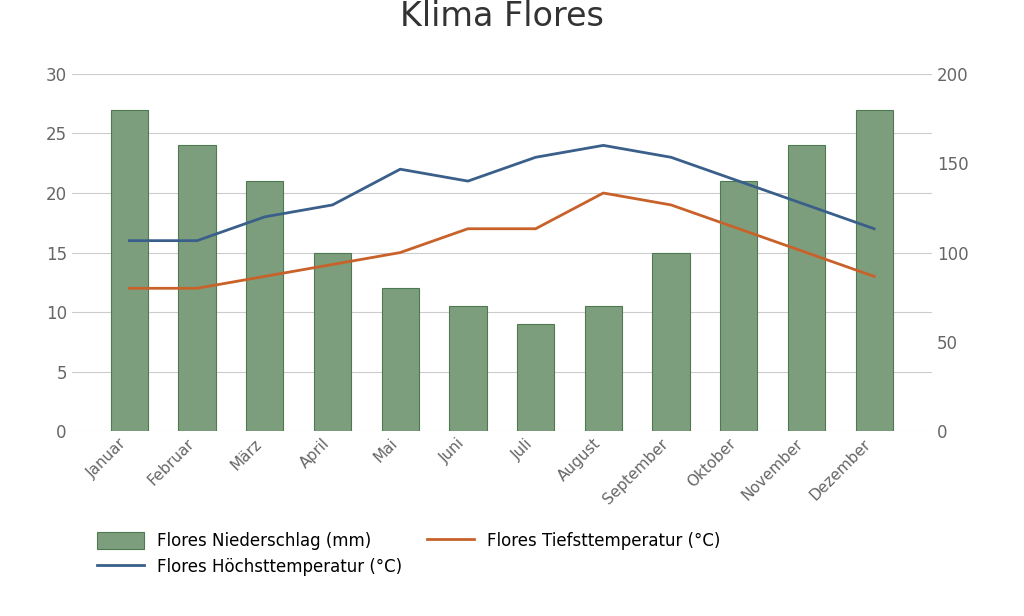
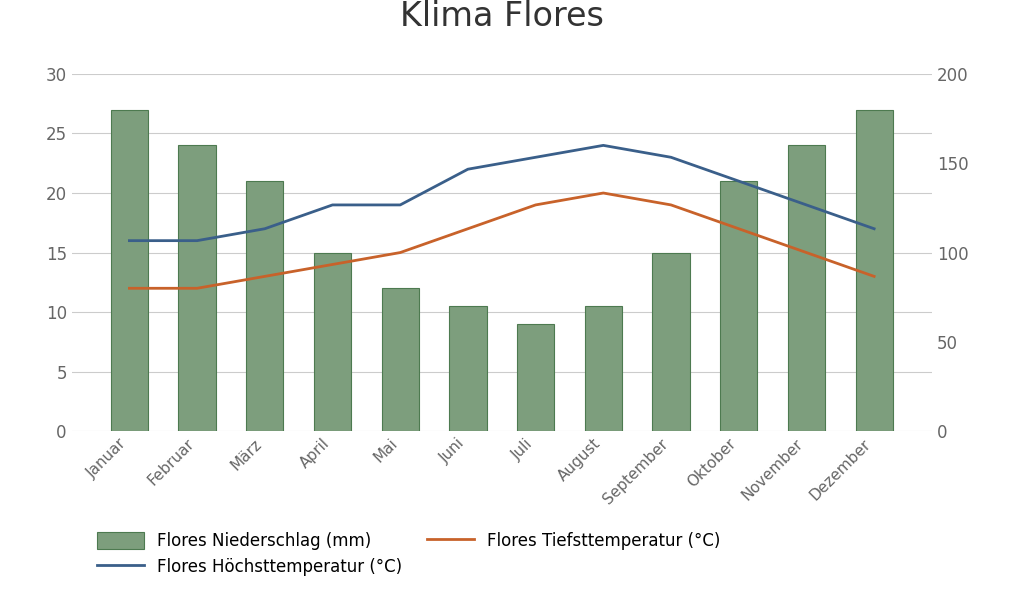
Flores Höchsttemperatur (°C)/März: 18 -> 17
Flores Höchsttemperatur (°C)/Mai: 22 -> 19
Flores Höchsttemperatur (°C)/Juni: 21 -> 22
Flores Tiefsttemperatur (°C)/Juli: 17 -> 19
